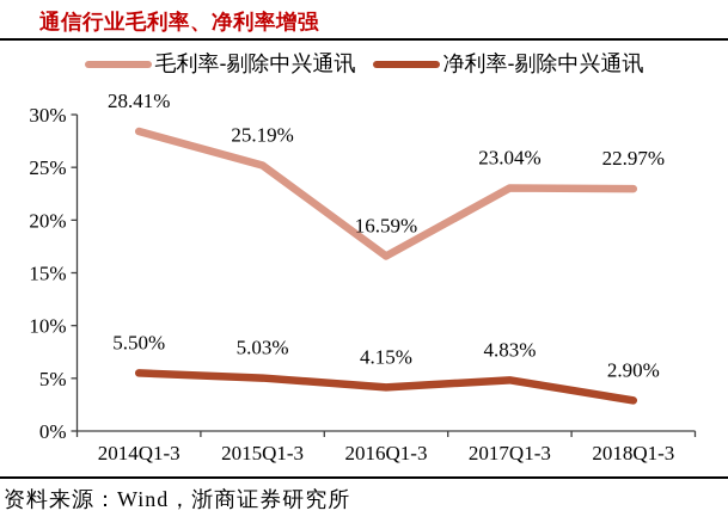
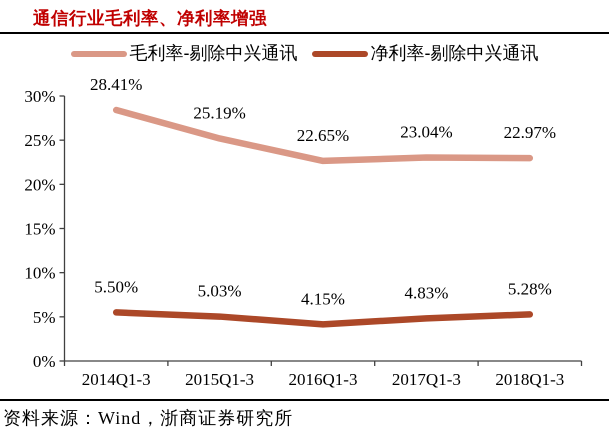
毛利率-剔除中兴通讯/2016Q1-3: 16.59% -> 22.65%
净利率-剔除中兴通讯/2018Q1-3: 2.90% -> 5.28%
